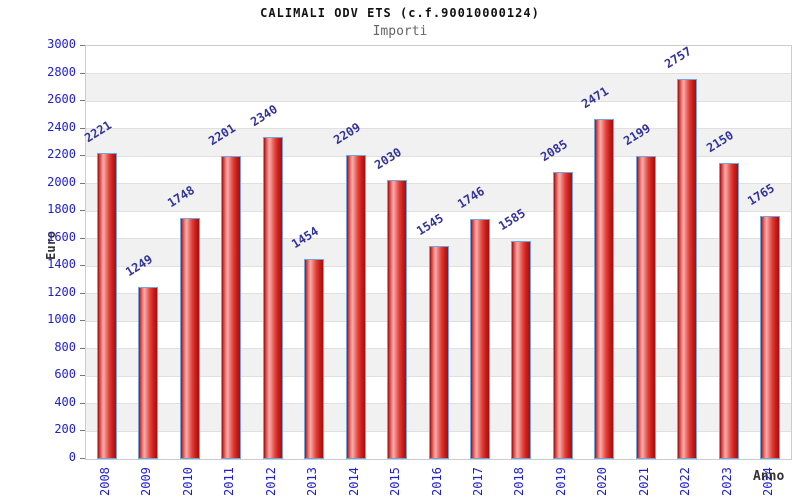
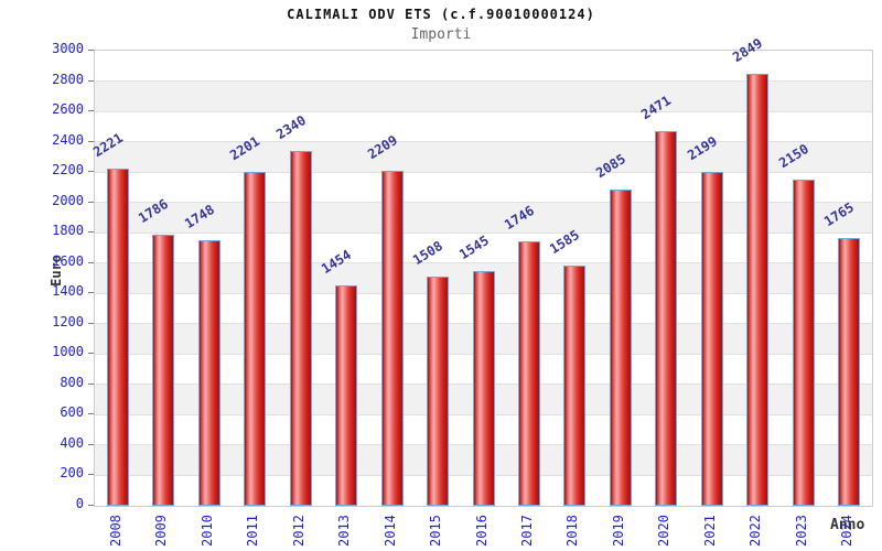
2009: 1249 -> 1786
2015: 2030 -> 1508
2022: 2757 -> 2849
